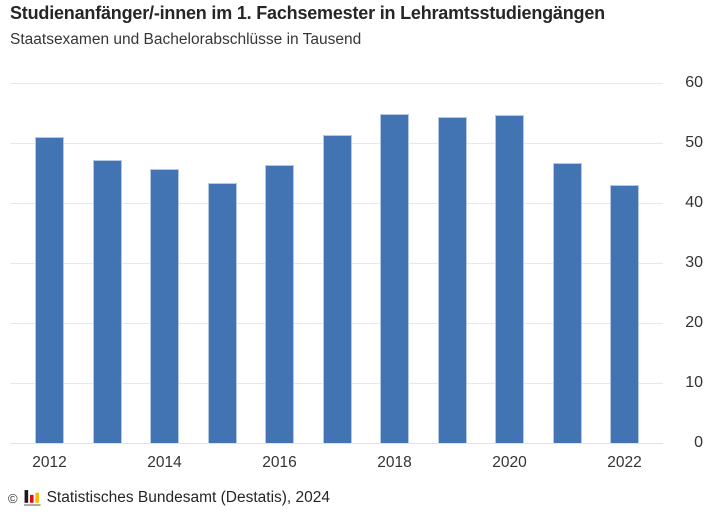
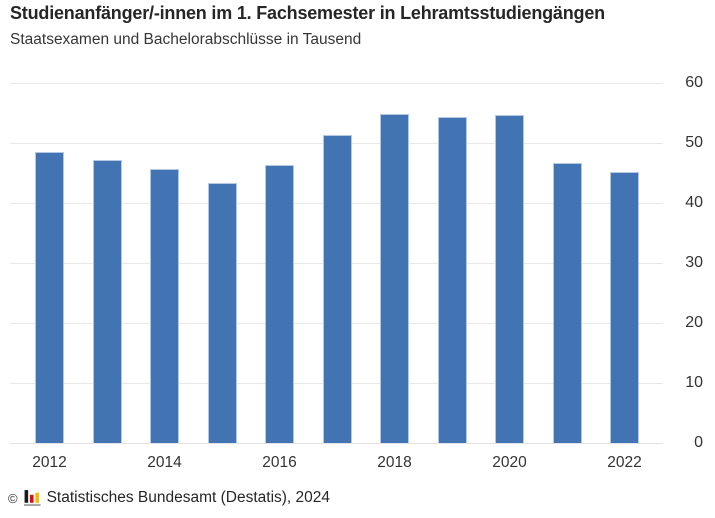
2012: 51 -> 48
2022: 43 -> 45
